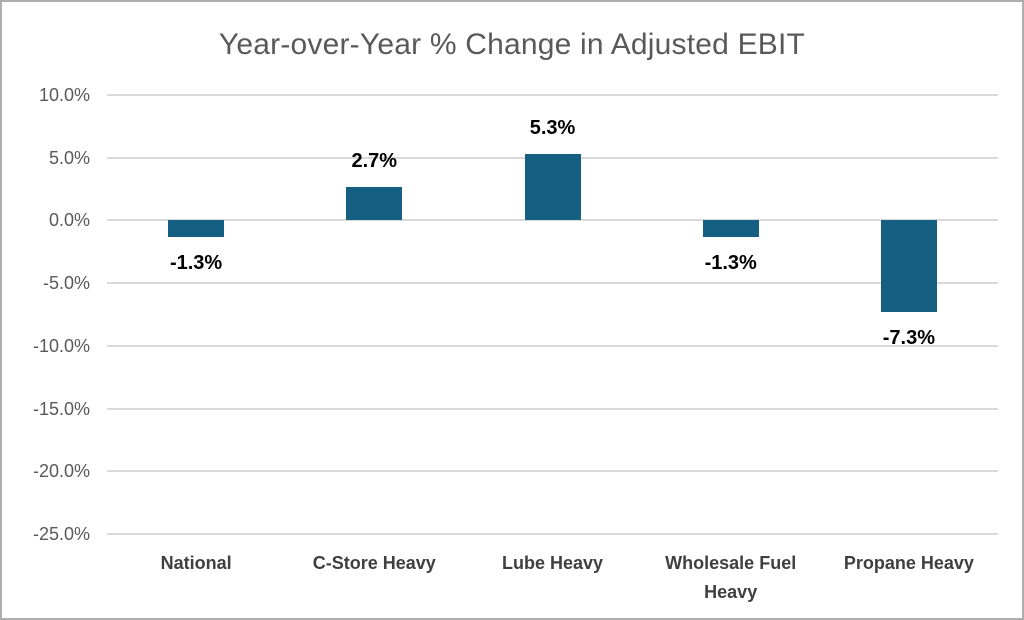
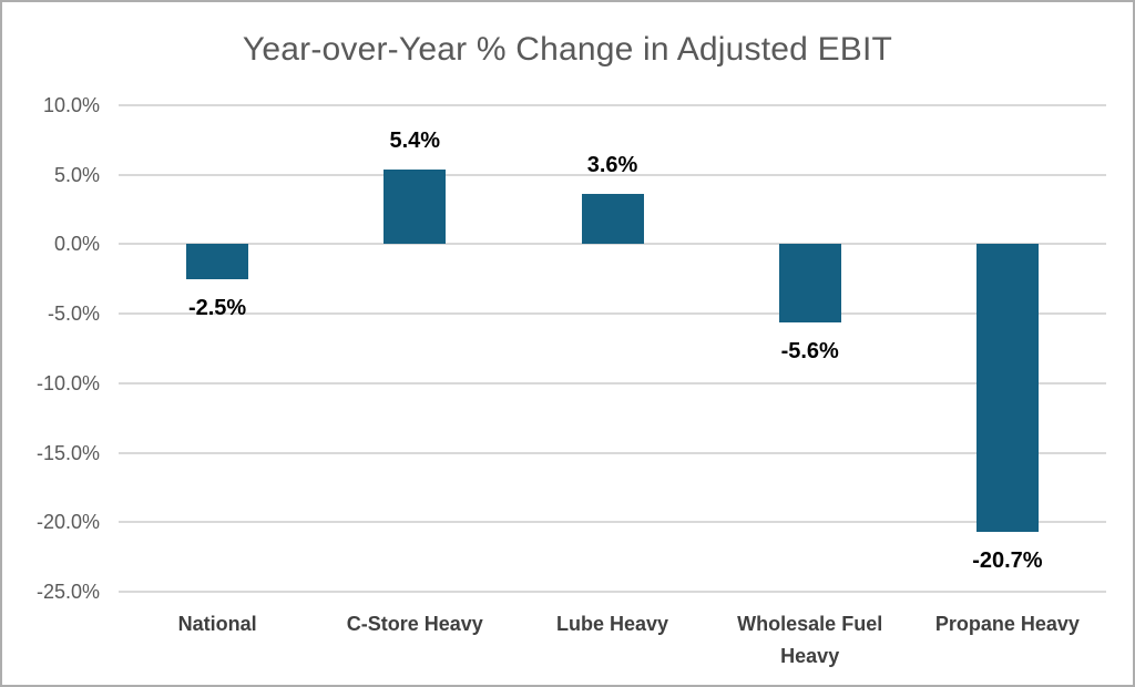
National: -1.3% -> -2.5%
C-Store Heavy: 2.7% -> 5.4%
Lube Heavy: 5.3% -> 3.6%
Wholesale Fuel Heavy: -1.3% -> -5.6%
Propane Heavy: -7.3% -> -20.7%
